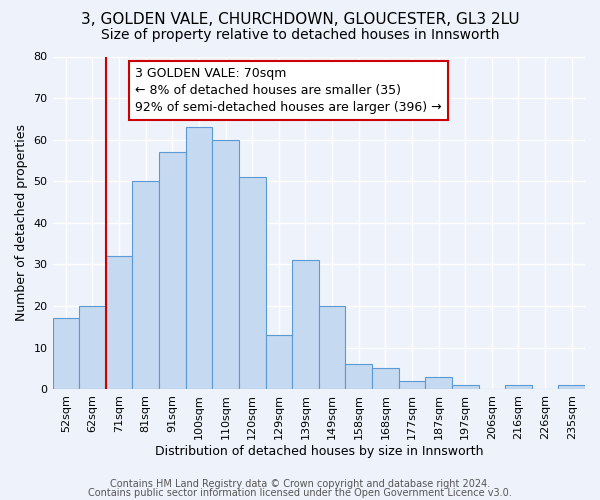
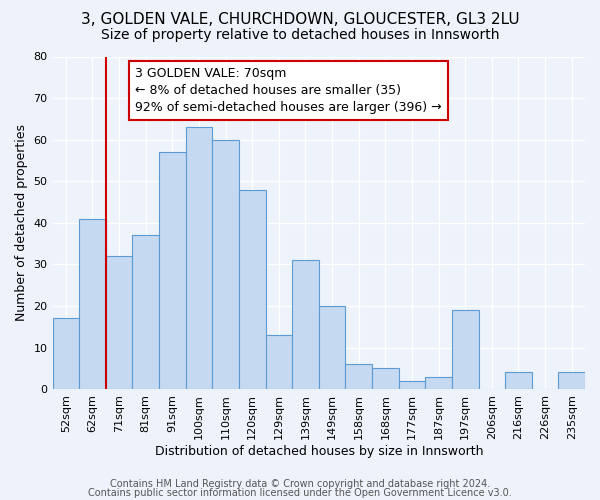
62sqm: 20 -> 41
81sqm: 50 -> 37
120sqm: 51 -> 48
197sqm: 1 -> 19
216sqm: 1 -> 4
235sqm: 1 -> 4
